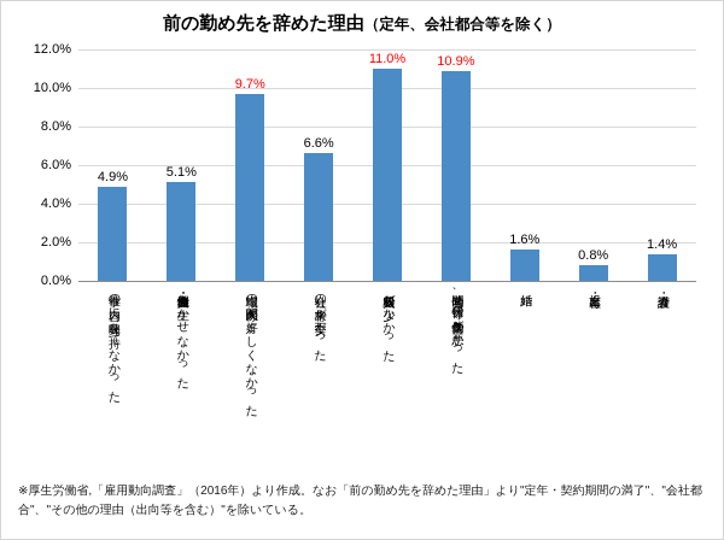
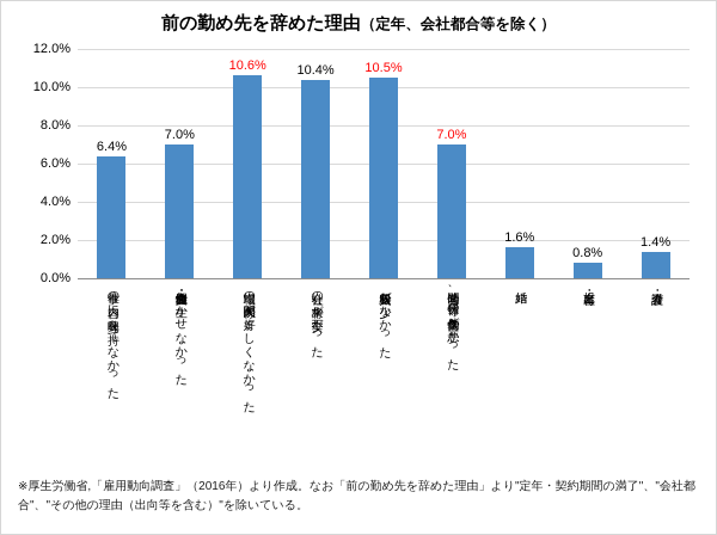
仕事の内容に興味を持てなかった: 4.9% -> 6.4%
能力・個性・資格を生かせなかった: 5.1% -> 7.0%
職場の人間関係が好ましくなかった: 9.7% -> 10.6%
会社の将来が不安だった: 6.6% -> 10.4%
給料等収入が少なかった: 11.0% -> 10.5%
労働時間、休日等の労働条件が悪かった: 10.9% -> 7.0%
